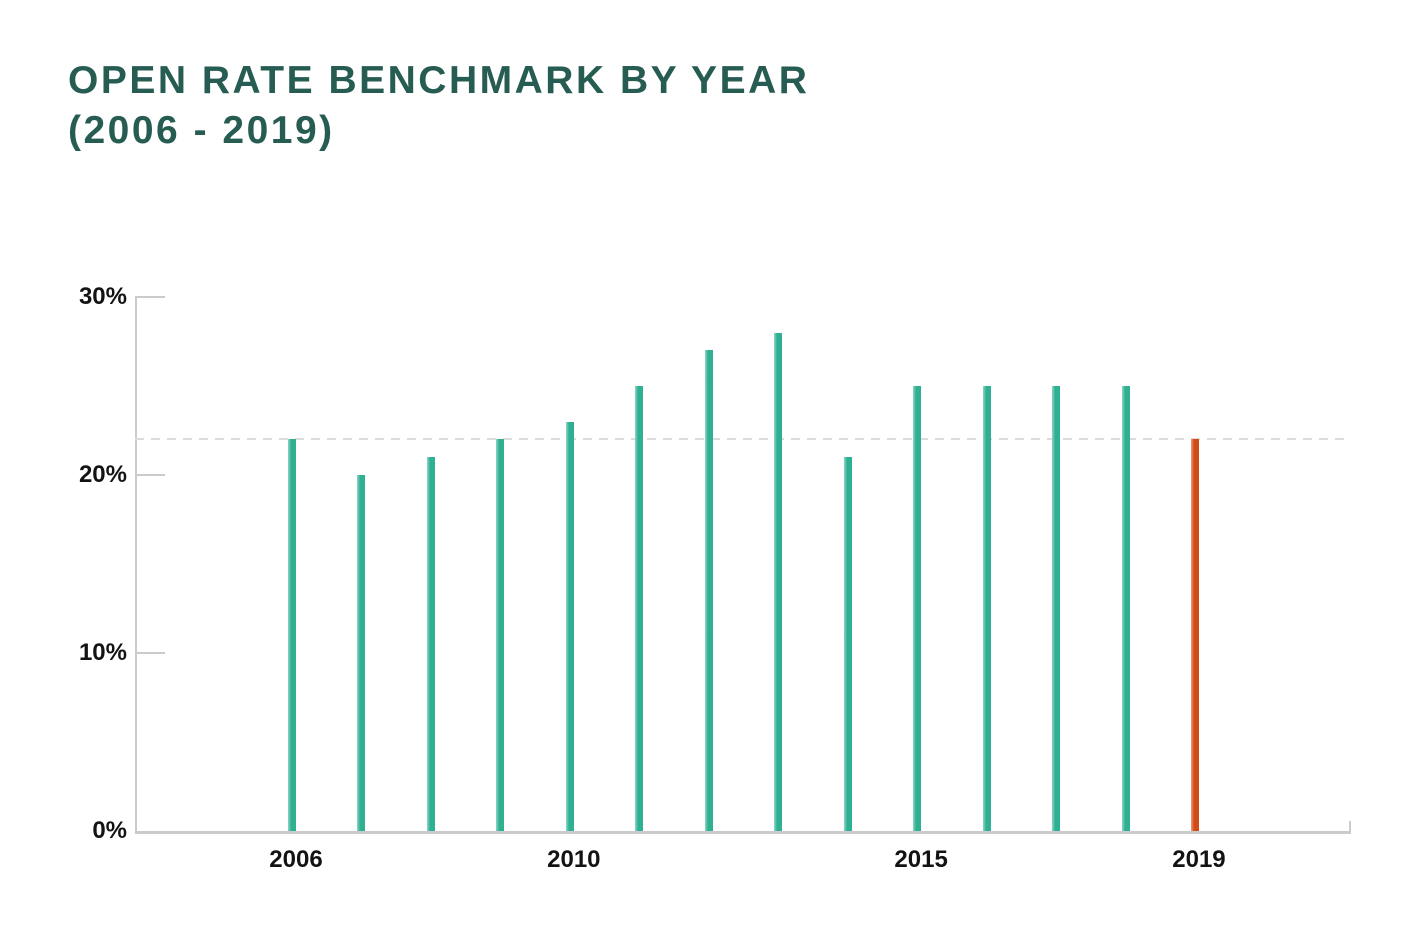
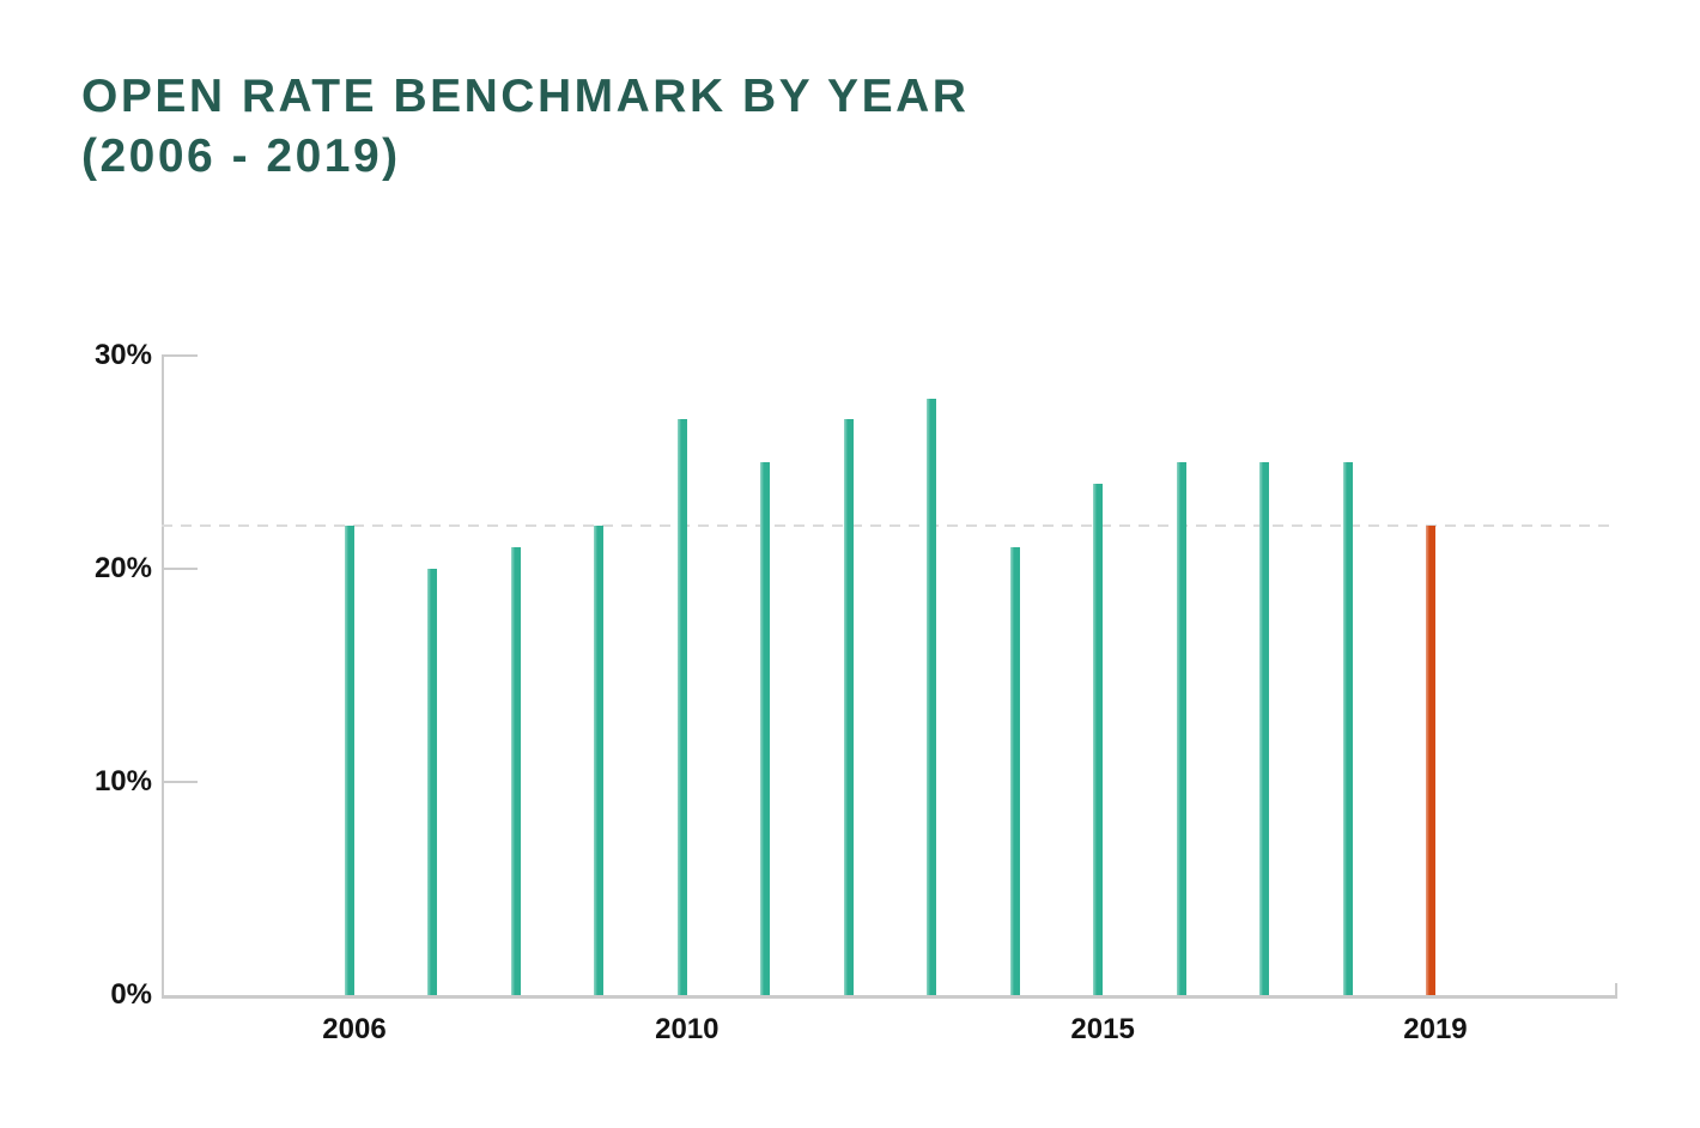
2010: 23% -> 27%
2015: 25% -> 24%
